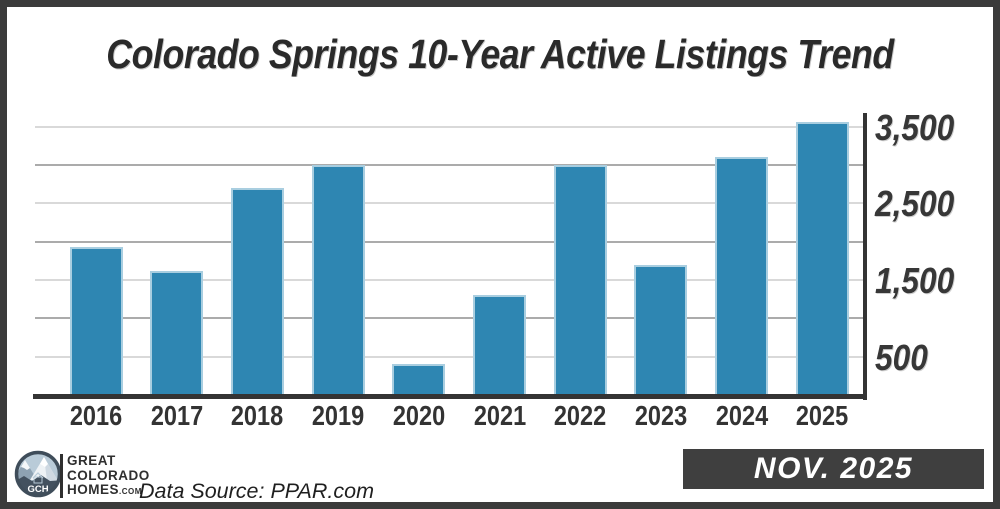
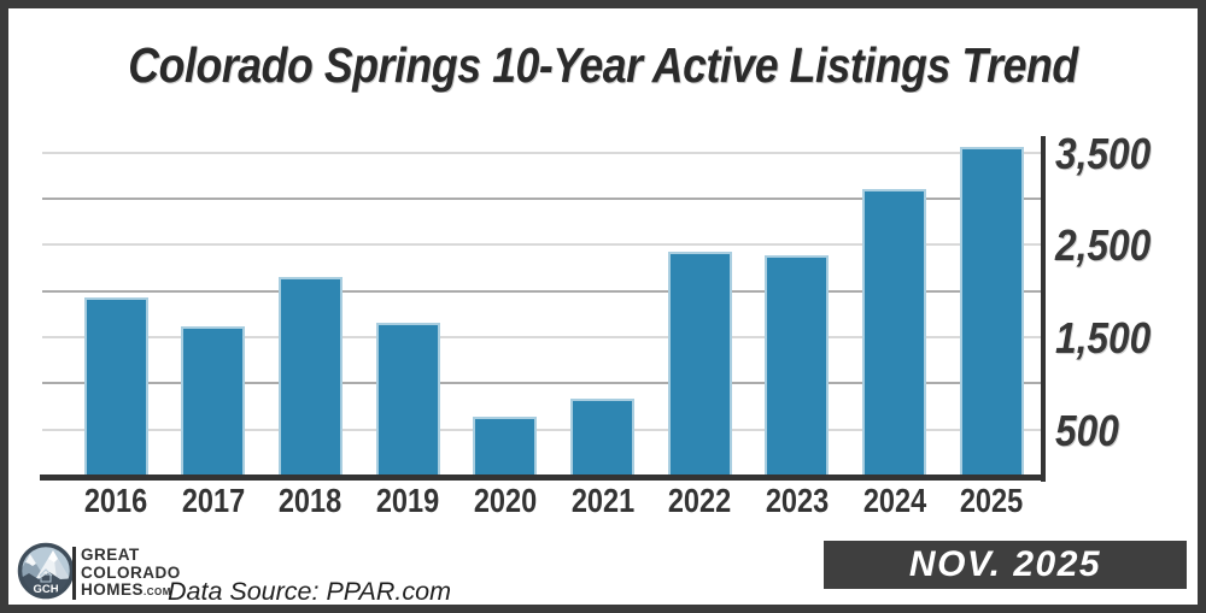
2018: 2700 -> 2200
2019: 3000 -> 1700
2020: 400 -> 600
2021: 1300 -> 800
2022: 3000 -> 2400
2023: 1700 -> 2400
